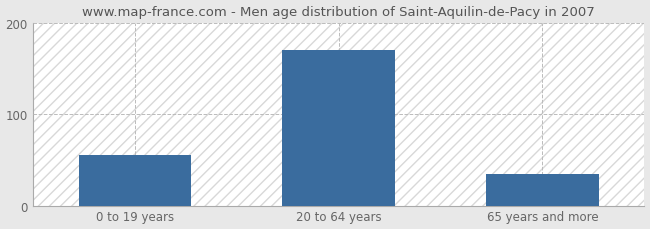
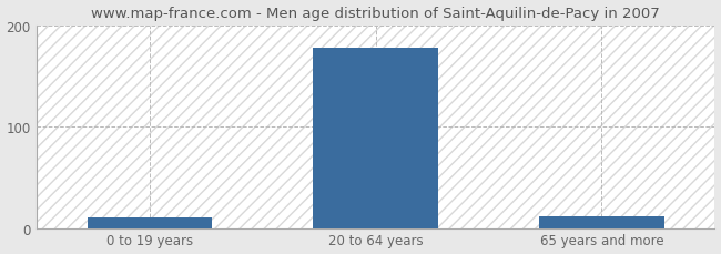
0 to 19 years: 55 -> 10
20 to 64 years: 170 -> 178
65 years and more: 35 -> 12
